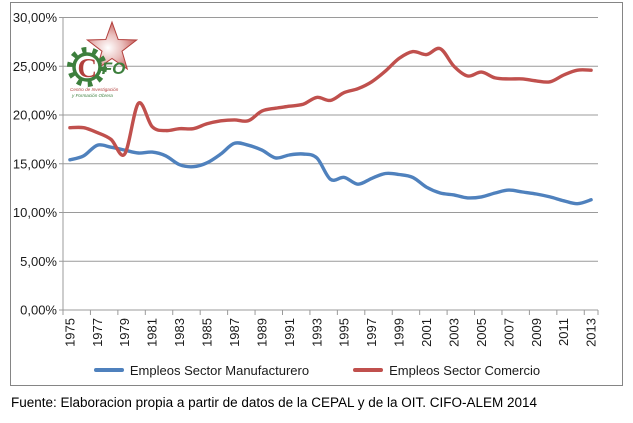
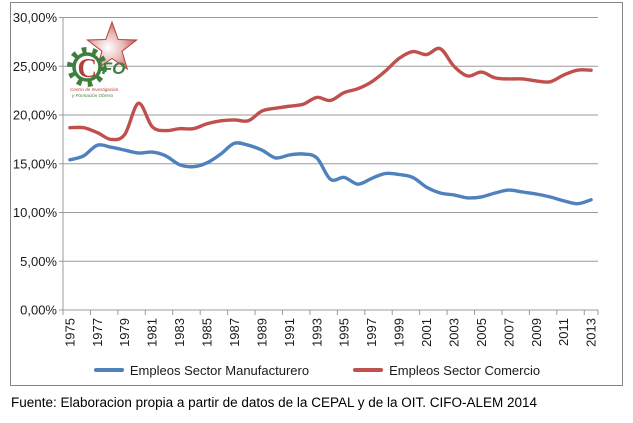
Empleos Sector Comercio/1979: 16% -> 18%
